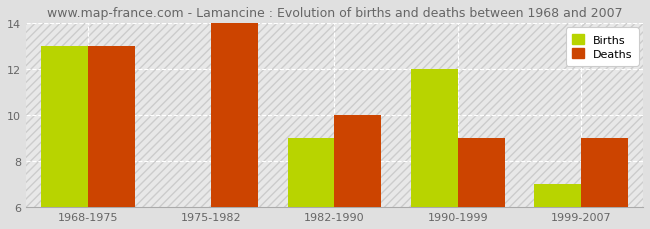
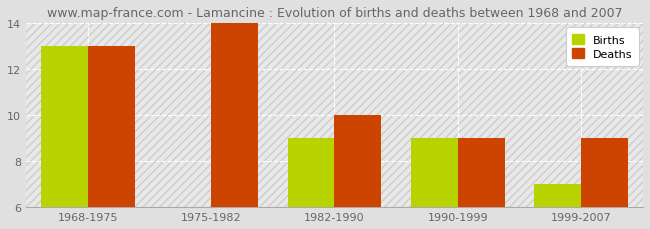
Births/1990-1999: 12 -> 9
